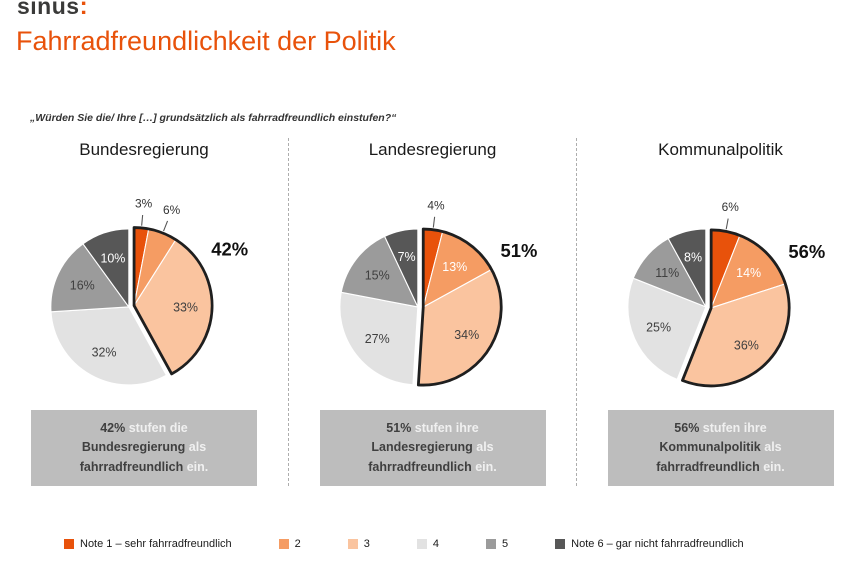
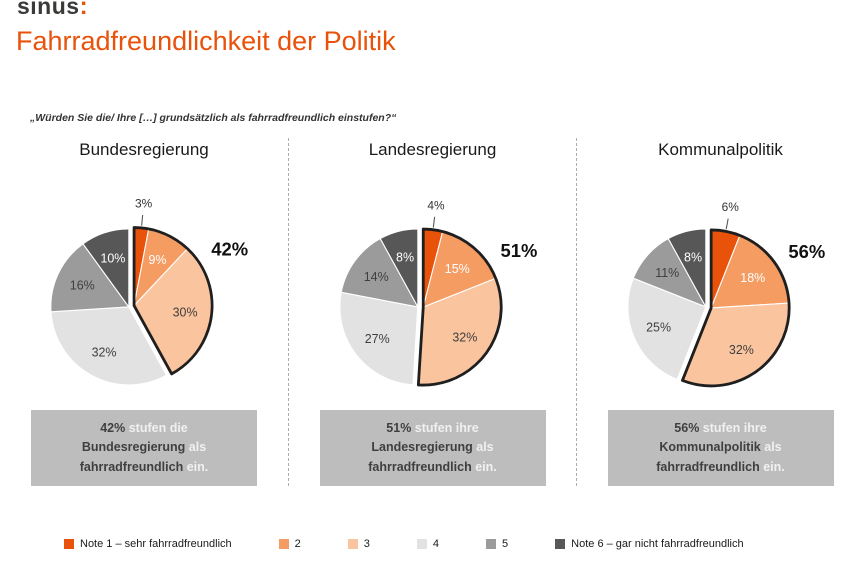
Bundesregierung/2: 6% -> 9%
Bundesregierung/3: 33% -> 30%
Landesregierung/2: 13% -> 15%
Landesregierung/3: 34% -> 32%
Landesregierung/5: 15% -> 14%
Landesregierung/Note 6 – gar nicht fahrradfreundlich: 7% -> 8%
Kommunalpolitik/2: 14% -> 18%
Kommunalpolitik/3: 36% -> 32%
